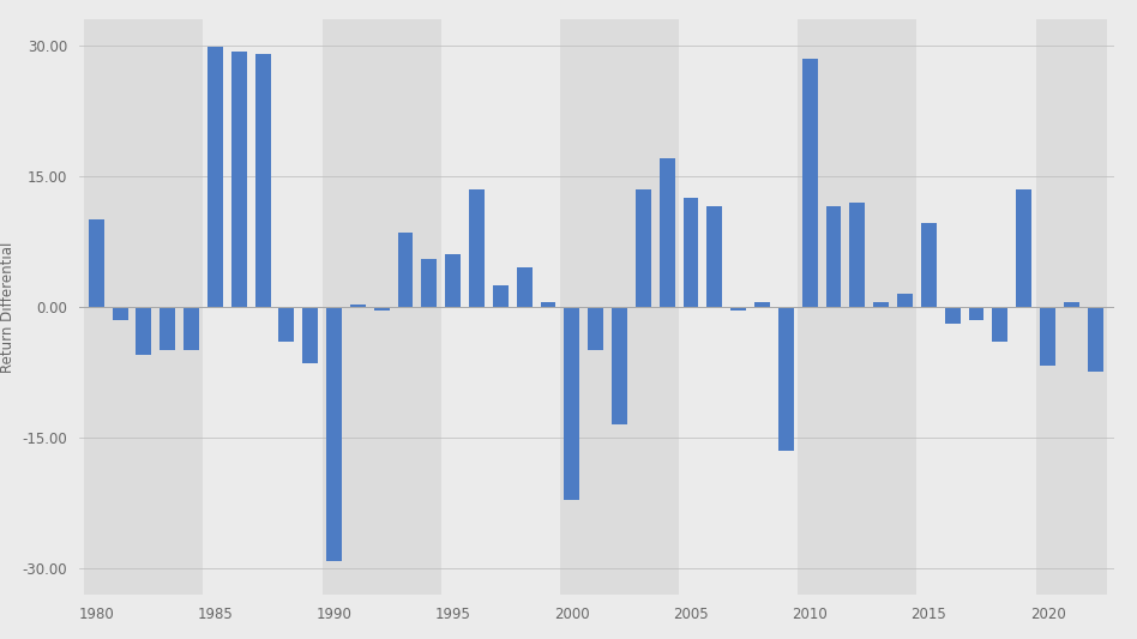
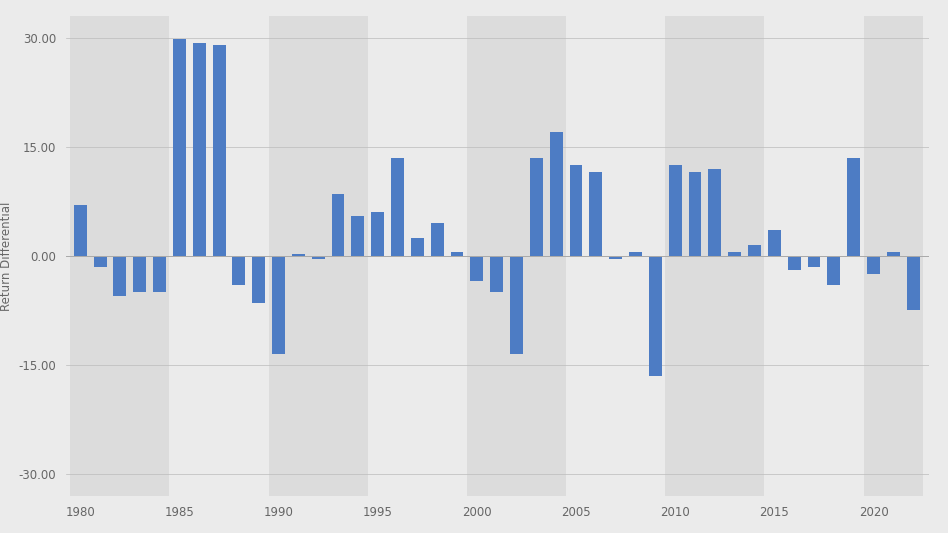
1980: 10.0 -> 7.0
1990: -29.2 -> -13.5
2000: -22.2 -> -3.5
2010: 28.4 -> 12.5
2015: 9.6 -> 3.5
2020: -6.8 -> -2.5
